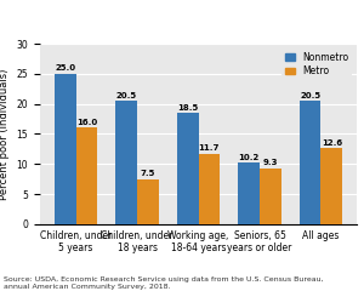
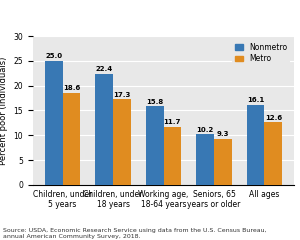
Metro/Children, under 5 years: 16.0 -> 18.6
Nonmetro/Children, under 18 years: 20.5 -> 22.4
Metro/Children, under 18 years: 7.5 -> 17.3
Nonmetro/Working age, 18-64 years: 18.5 -> 15.8
Nonmetro/All ages: 20.5 -> 16.1
